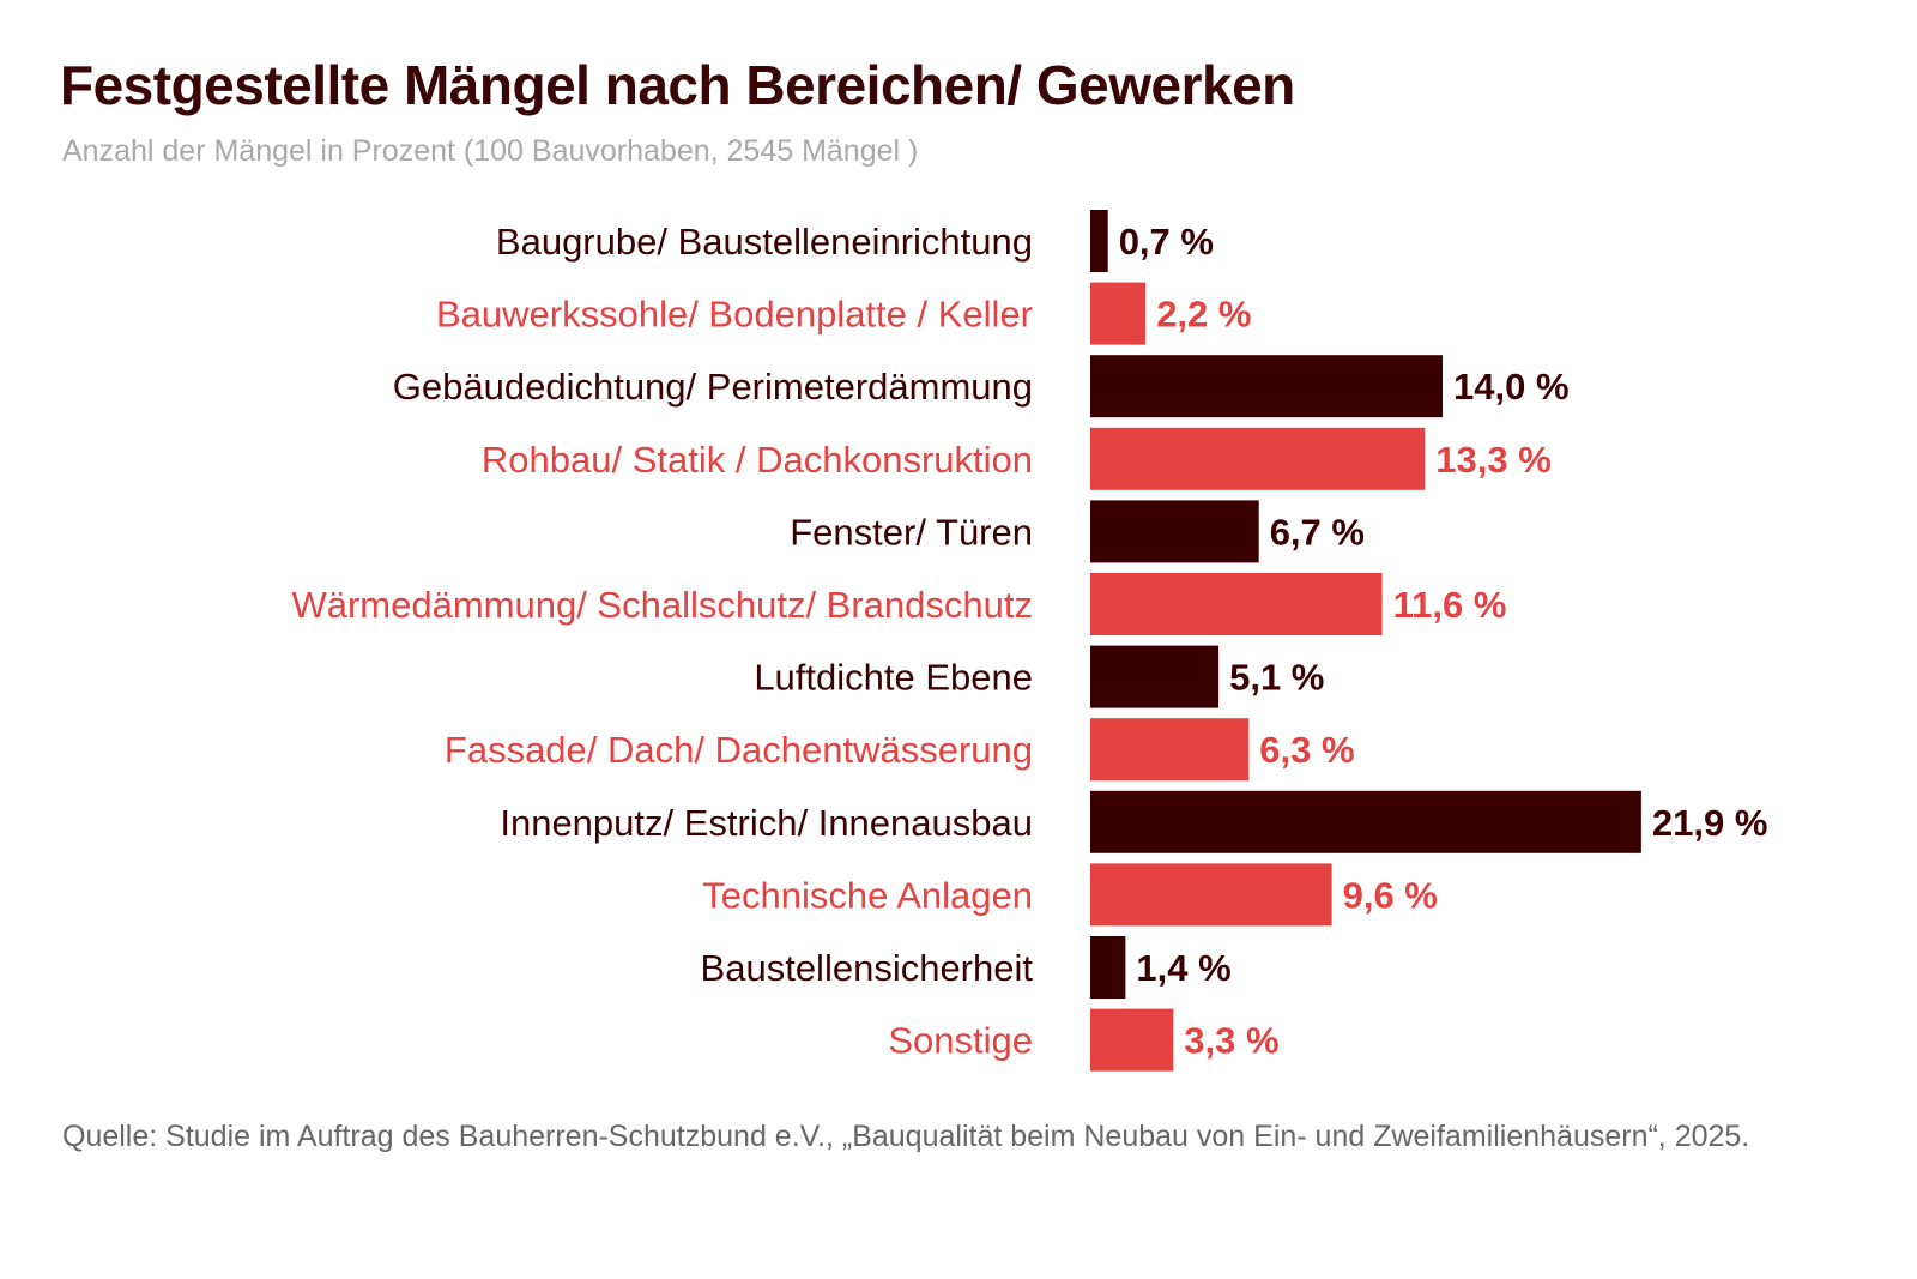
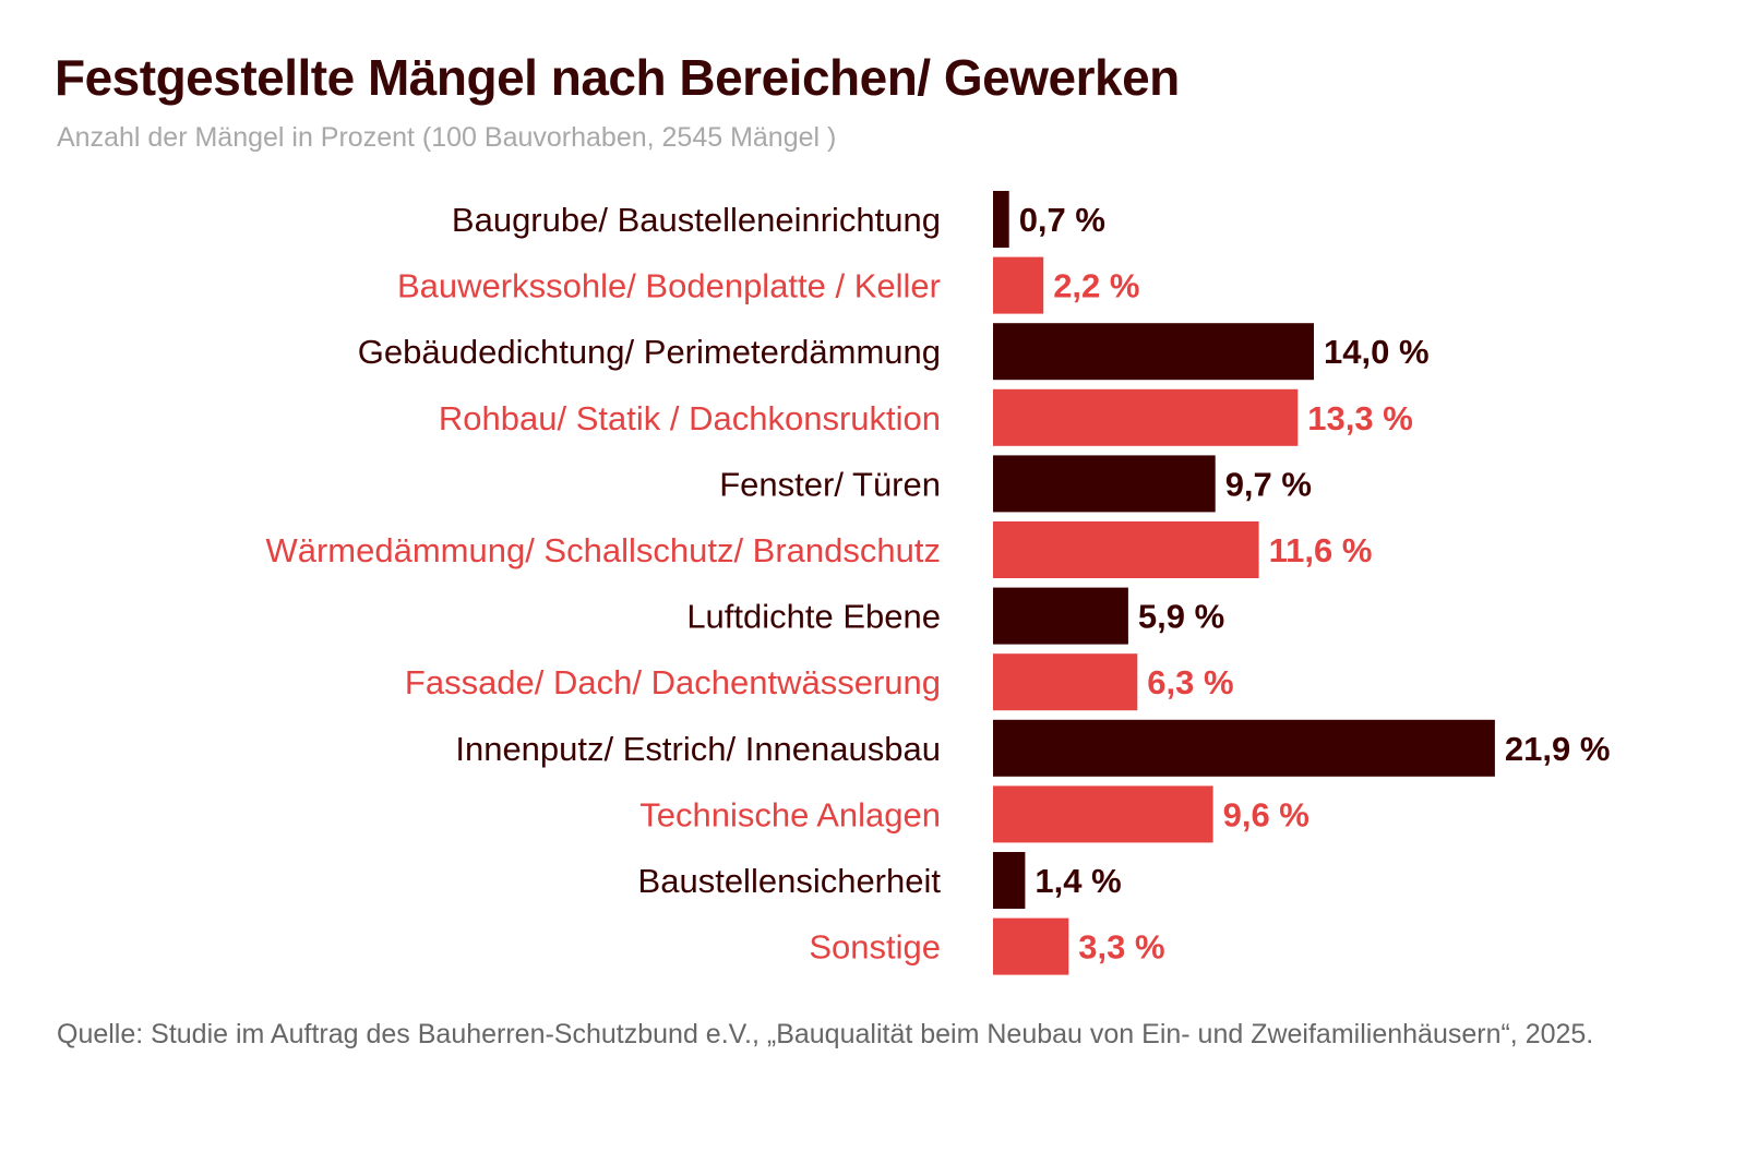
Fenster/ Türen: 6,7 -> 9,7
Luftdichte Ebene: 5,1 -> 5,9
